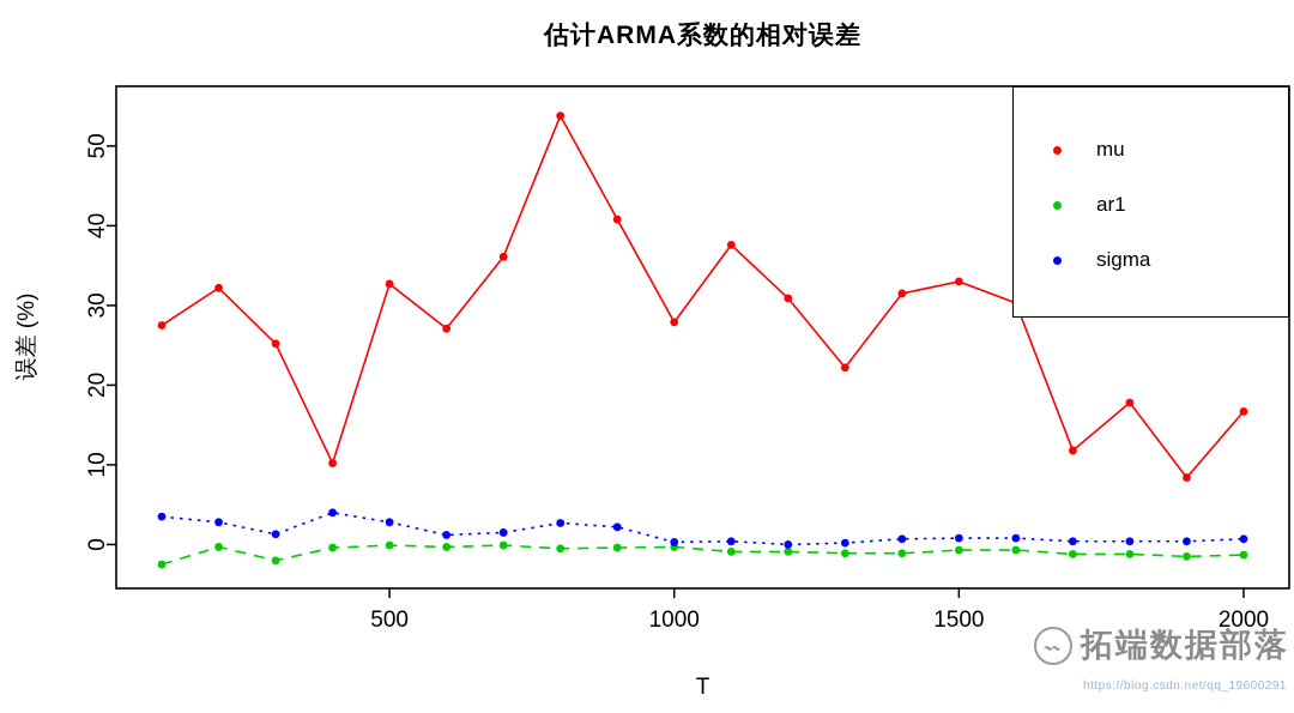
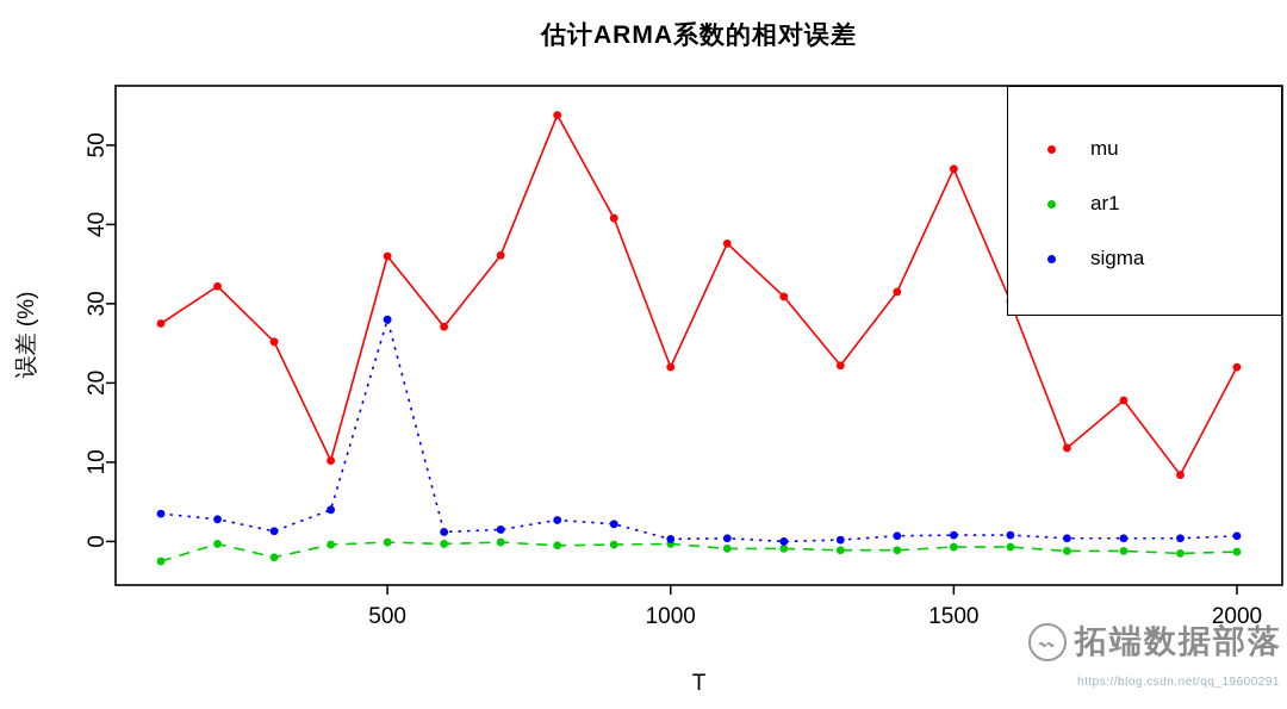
mu/500: 33 -> 36
sigma/500: 3 -> 28
mu/1000: 28 -> 22
mu/1500: 33 -> 47
mu/2000: 17 -> 22
